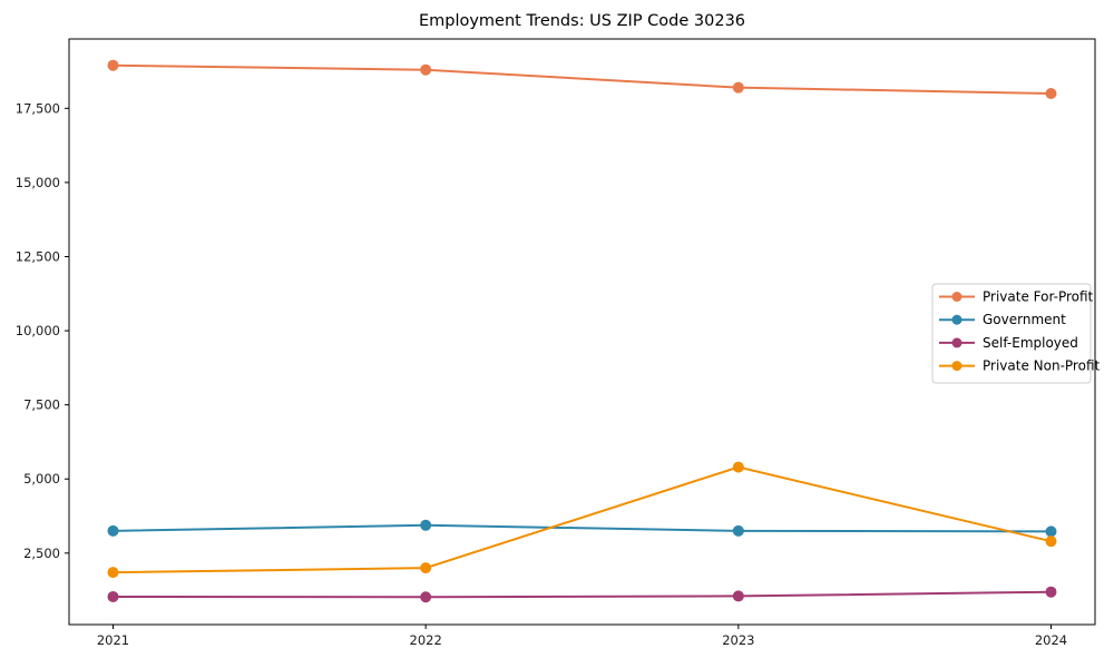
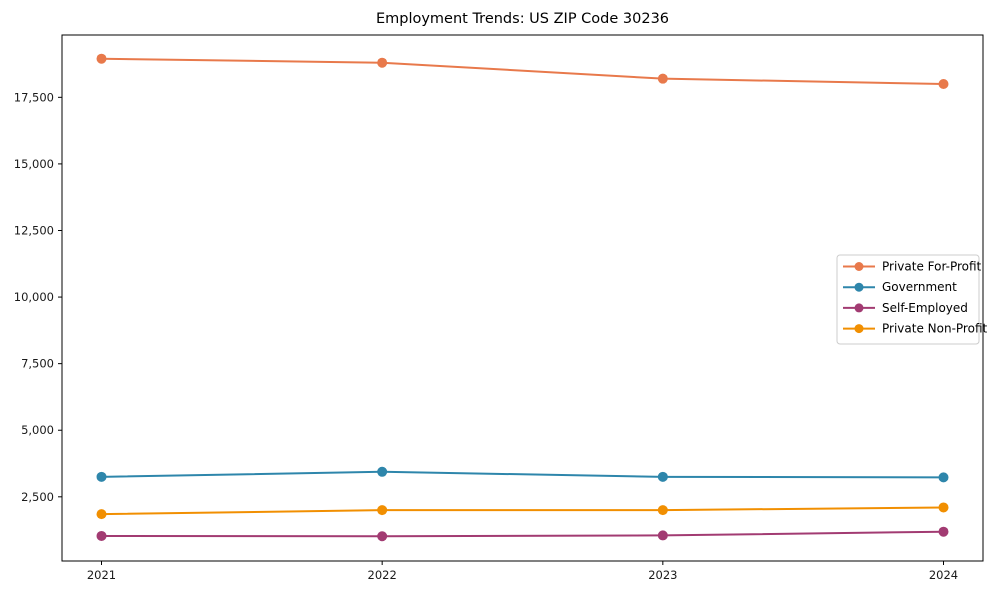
Private Non-Profit/2023: 5400 -> 2000
Private Non-Profit/2024: 2900 -> 2100
